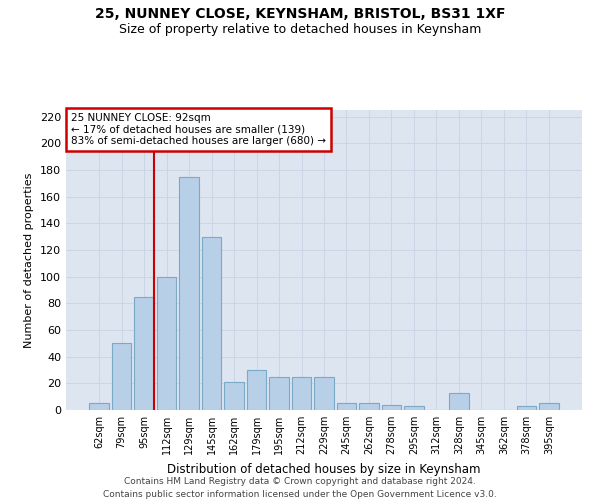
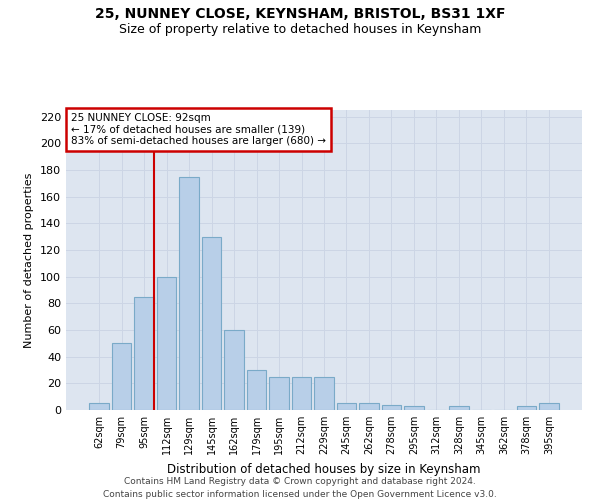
162sqm: 21 -> 60
328sqm: 13 -> 3
